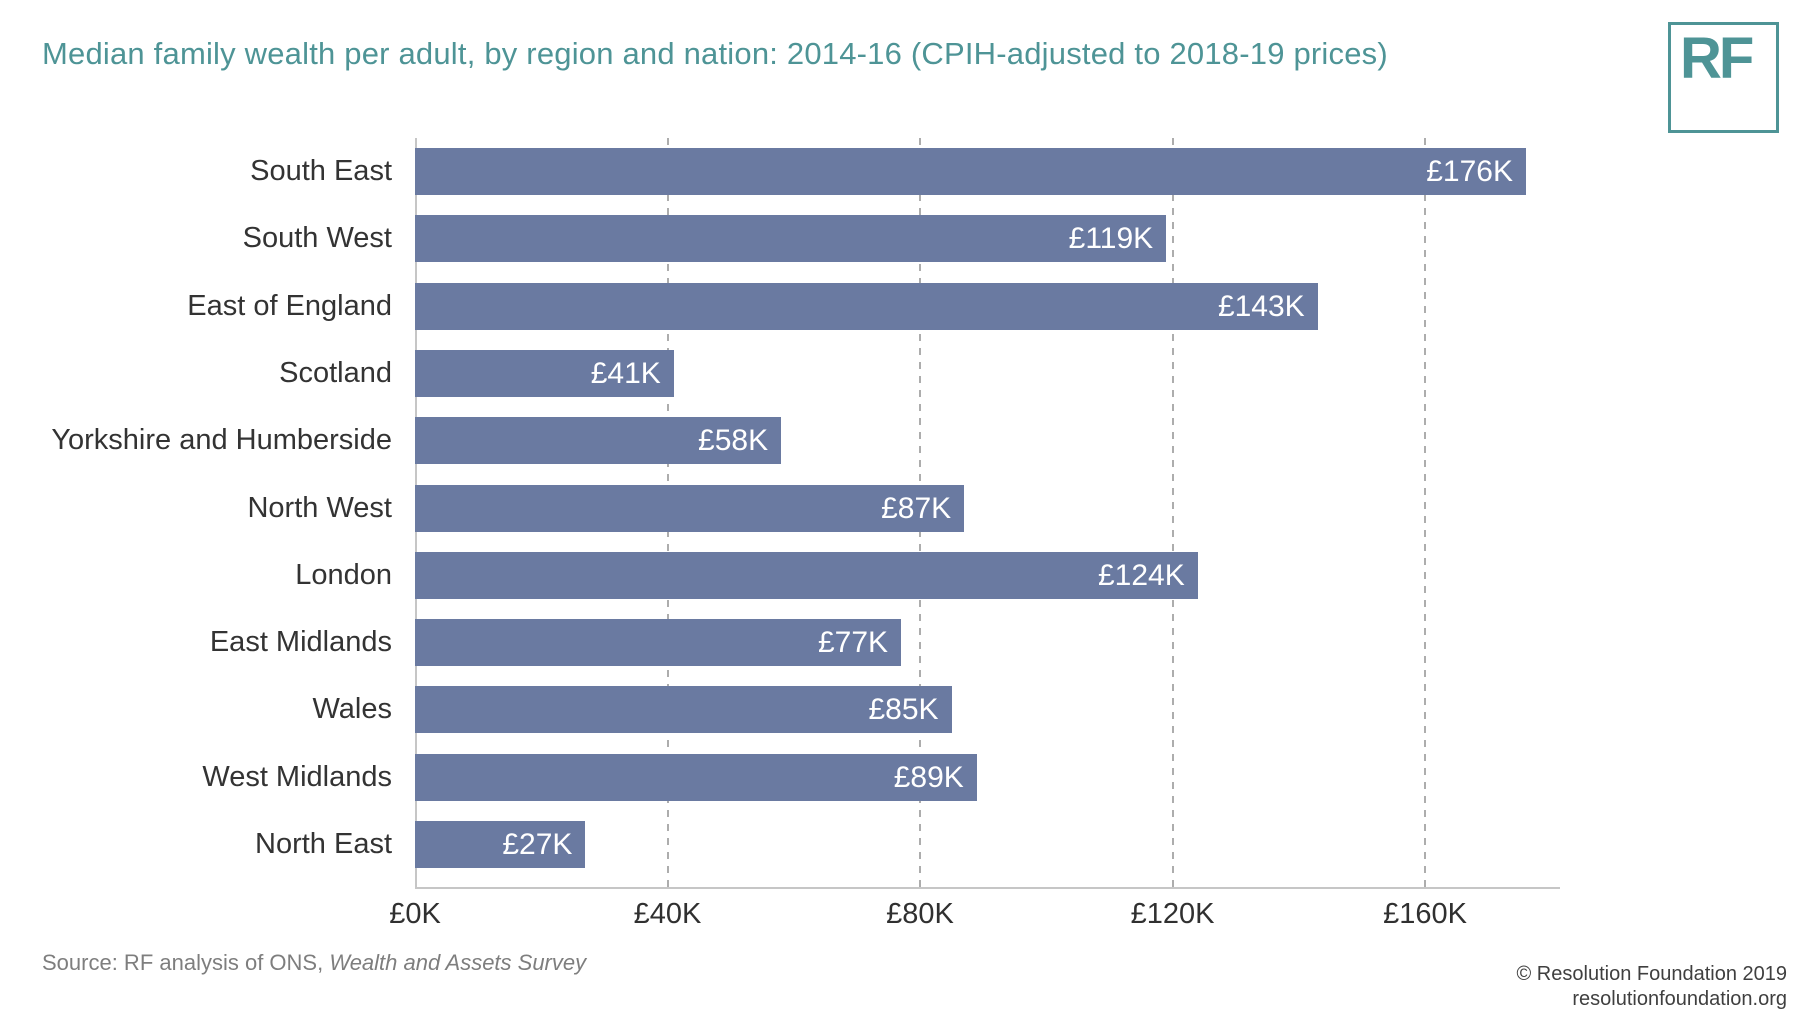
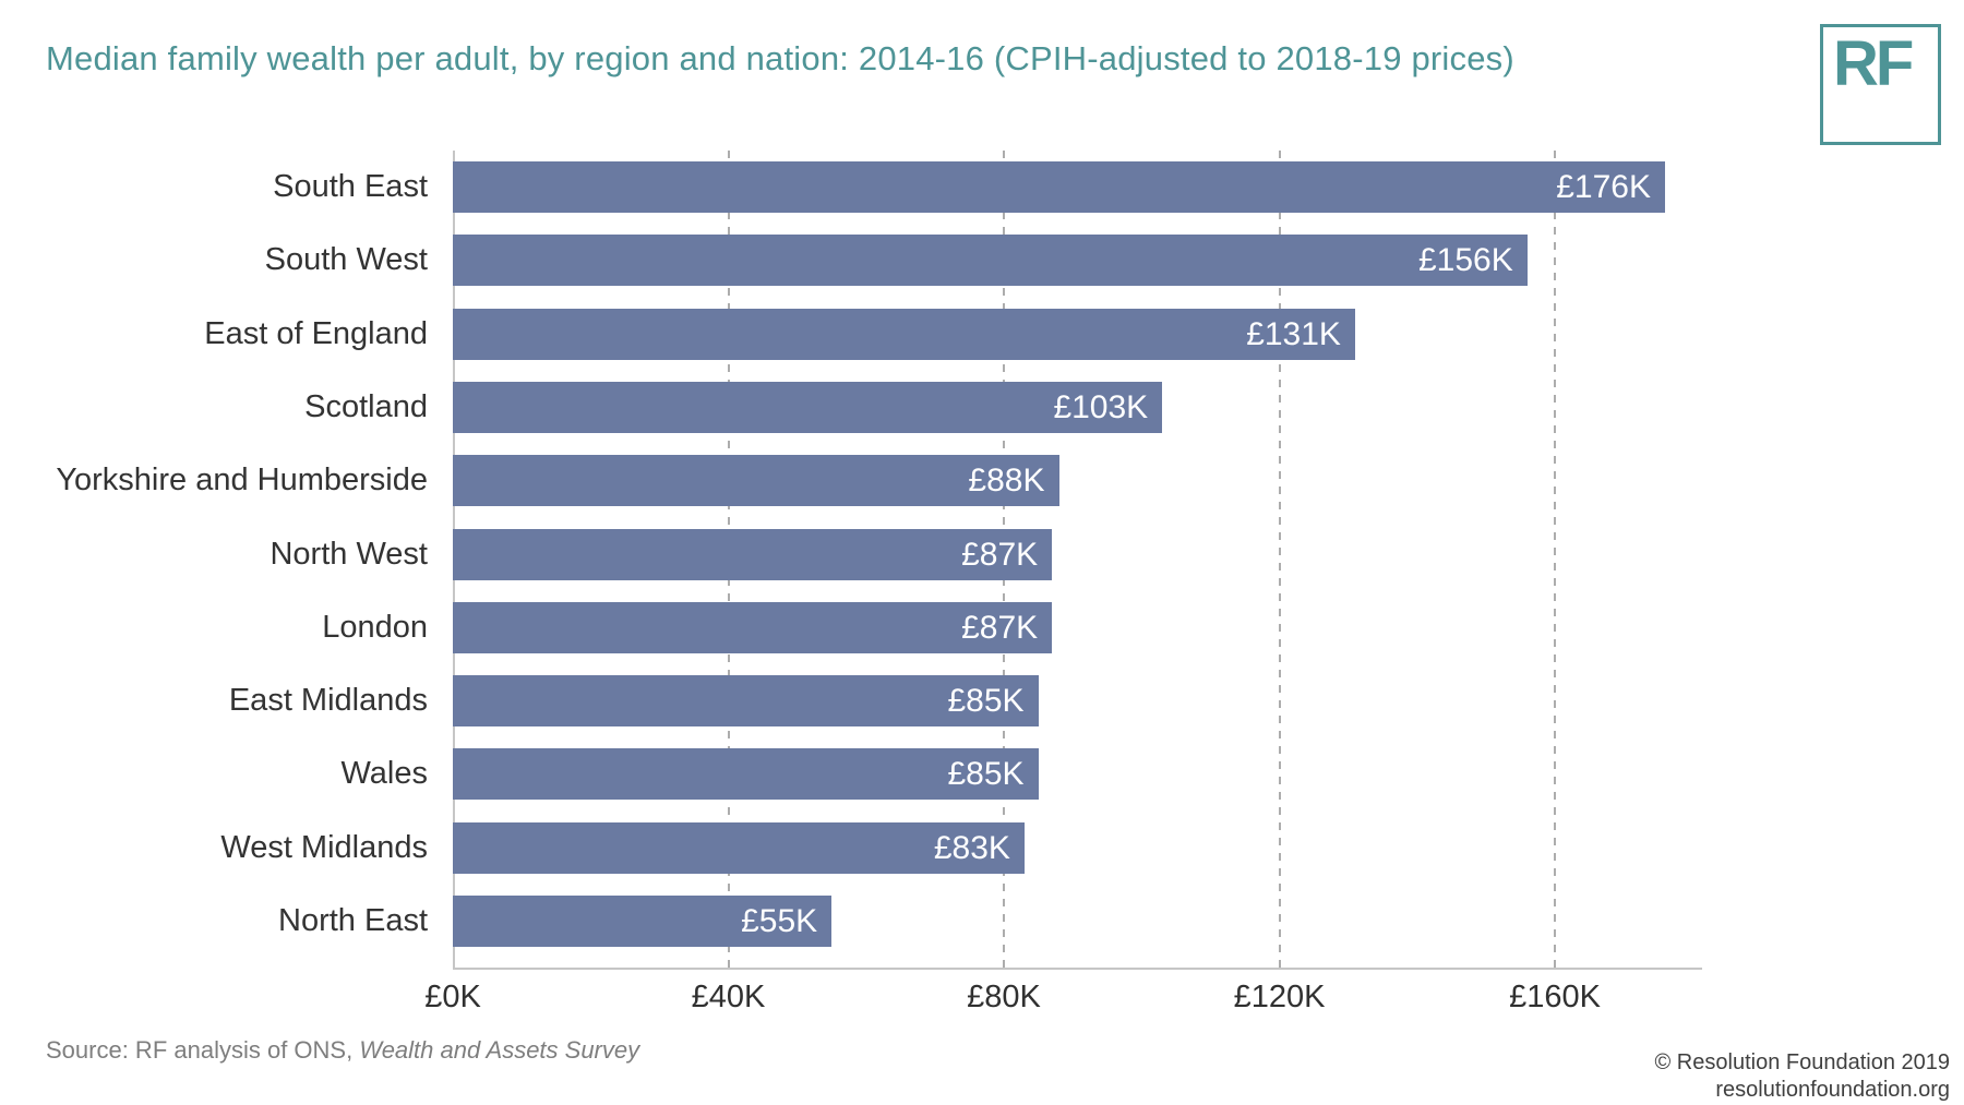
South West: £119K -> £156K
East of England: £143K -> £131K
Scotland: £41K -> £103K
Yorkshire and Humberside: £58K -> £88K
London: £124K -> £87K
East Midlands: £77K -> £85K
West Midlands: £89K -> £83K
North East: £27K -> £55K
